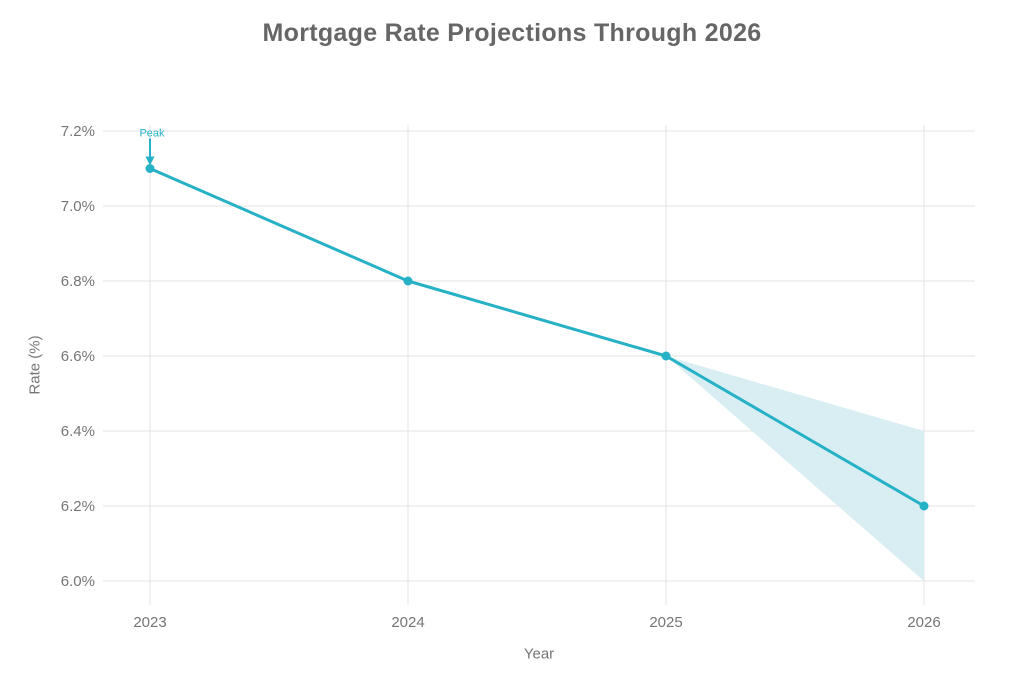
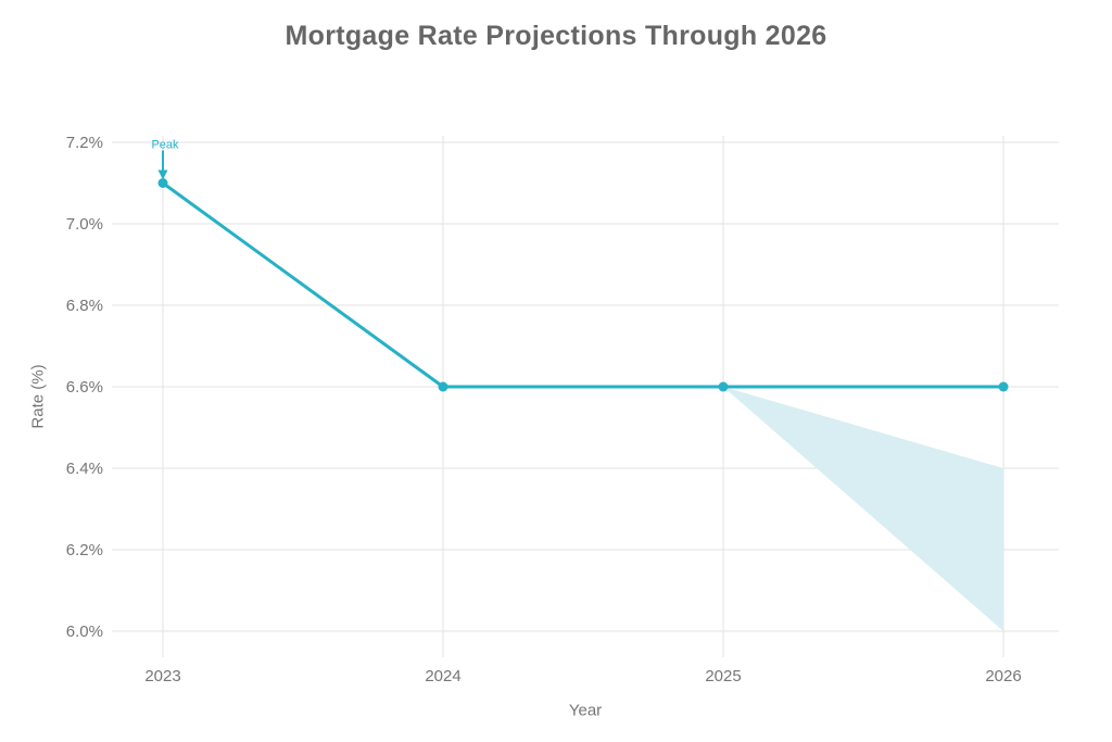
2024: 6.8% -> 6.6%
2026: 6.2% -> 6.6%
